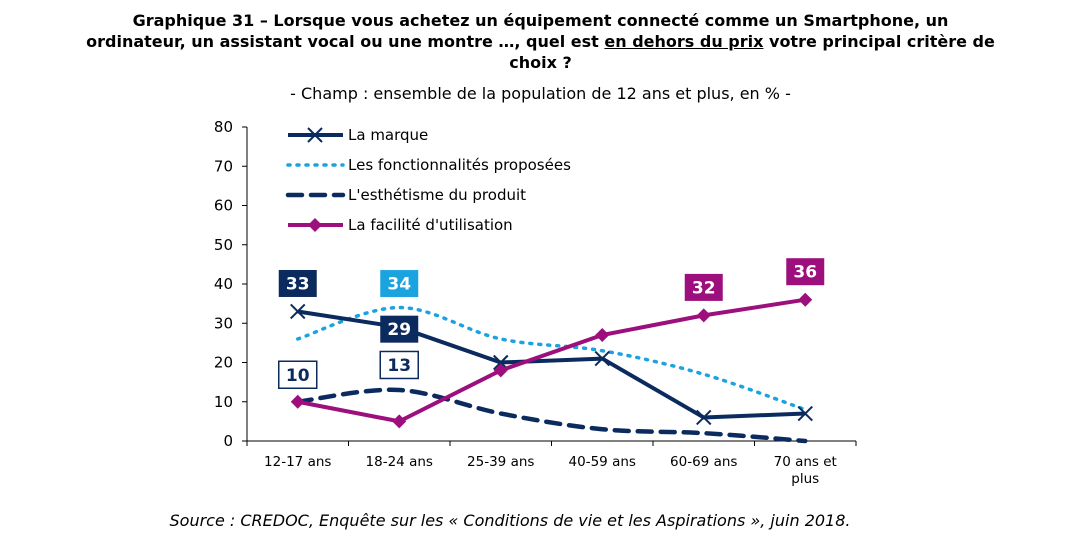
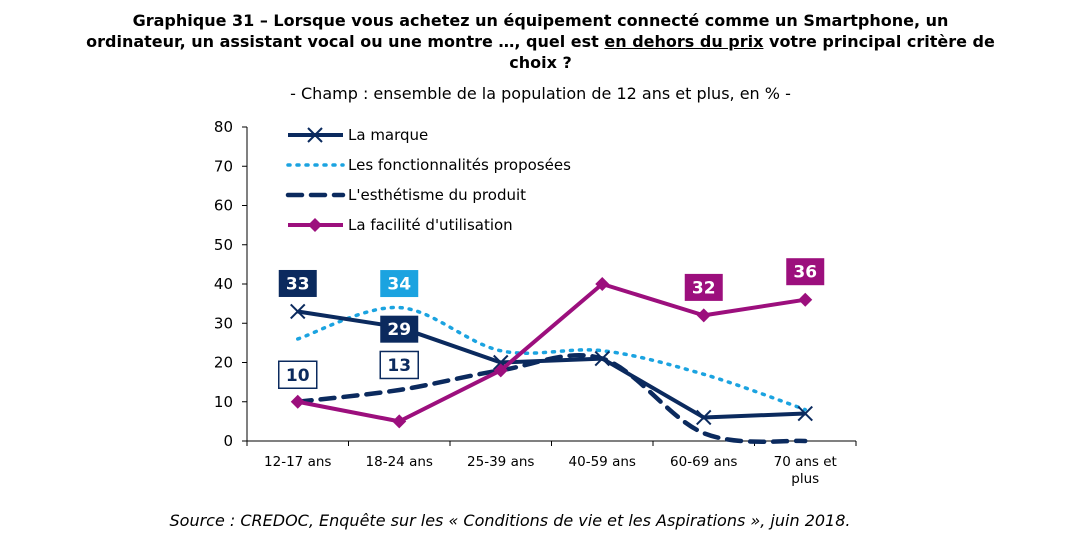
Les fonctionnalités proposées/25-39 ans: 26 -> 23
L'esthétisme du produit/25-39 ans: 7 -> 18
L'esthétisme du produit/40-59 ans: 3 -> 21
La facilité d'utilisation/40-59 ans: 27 -> 40
